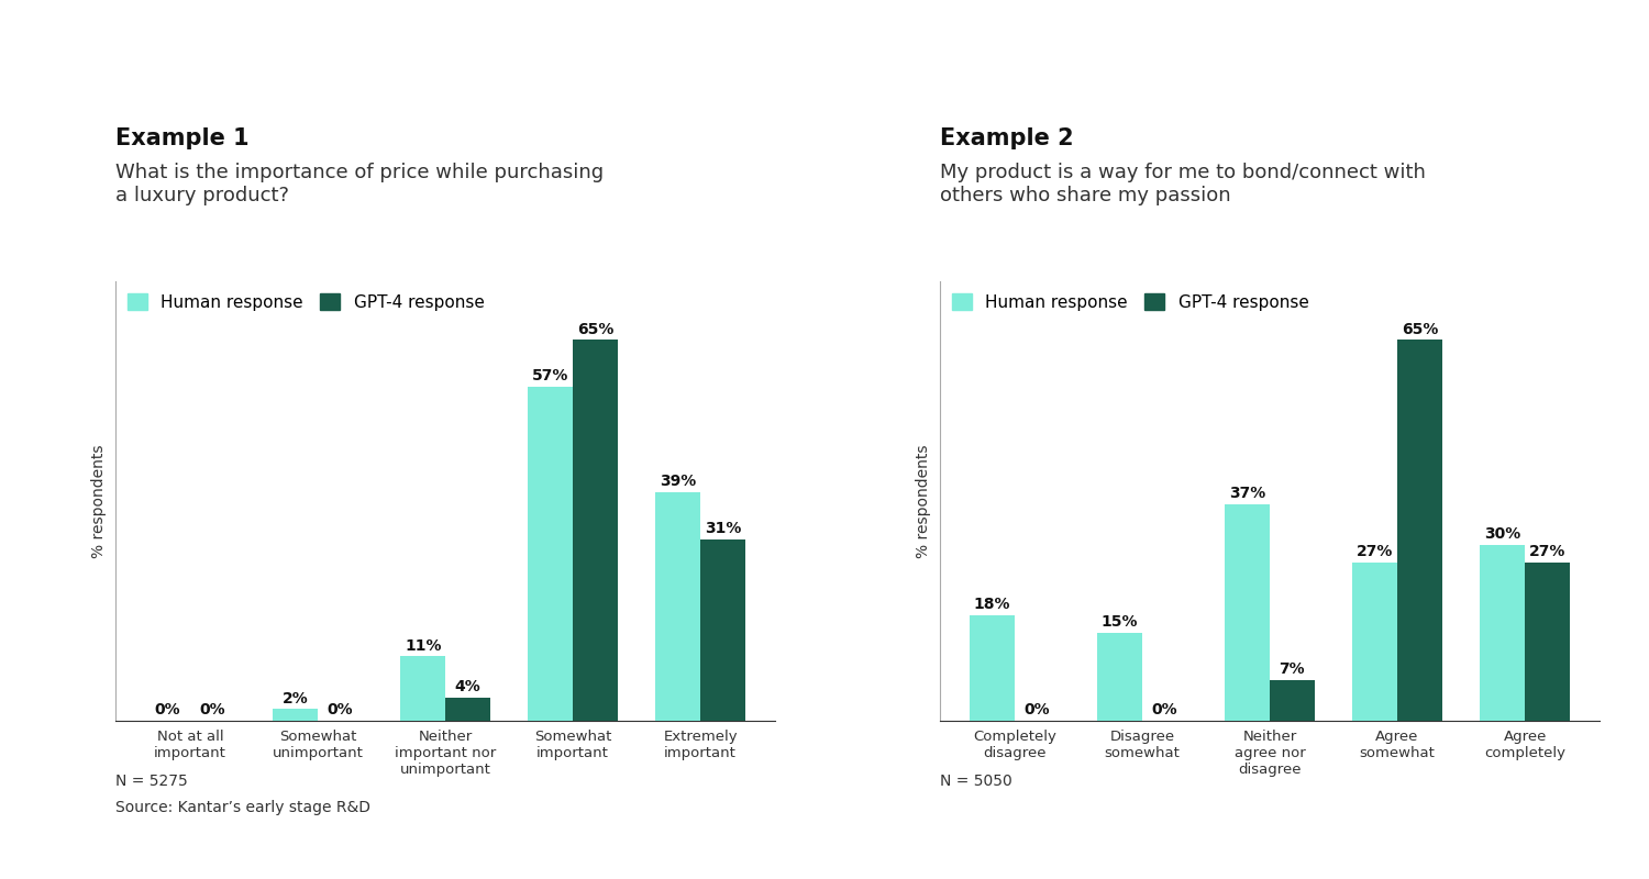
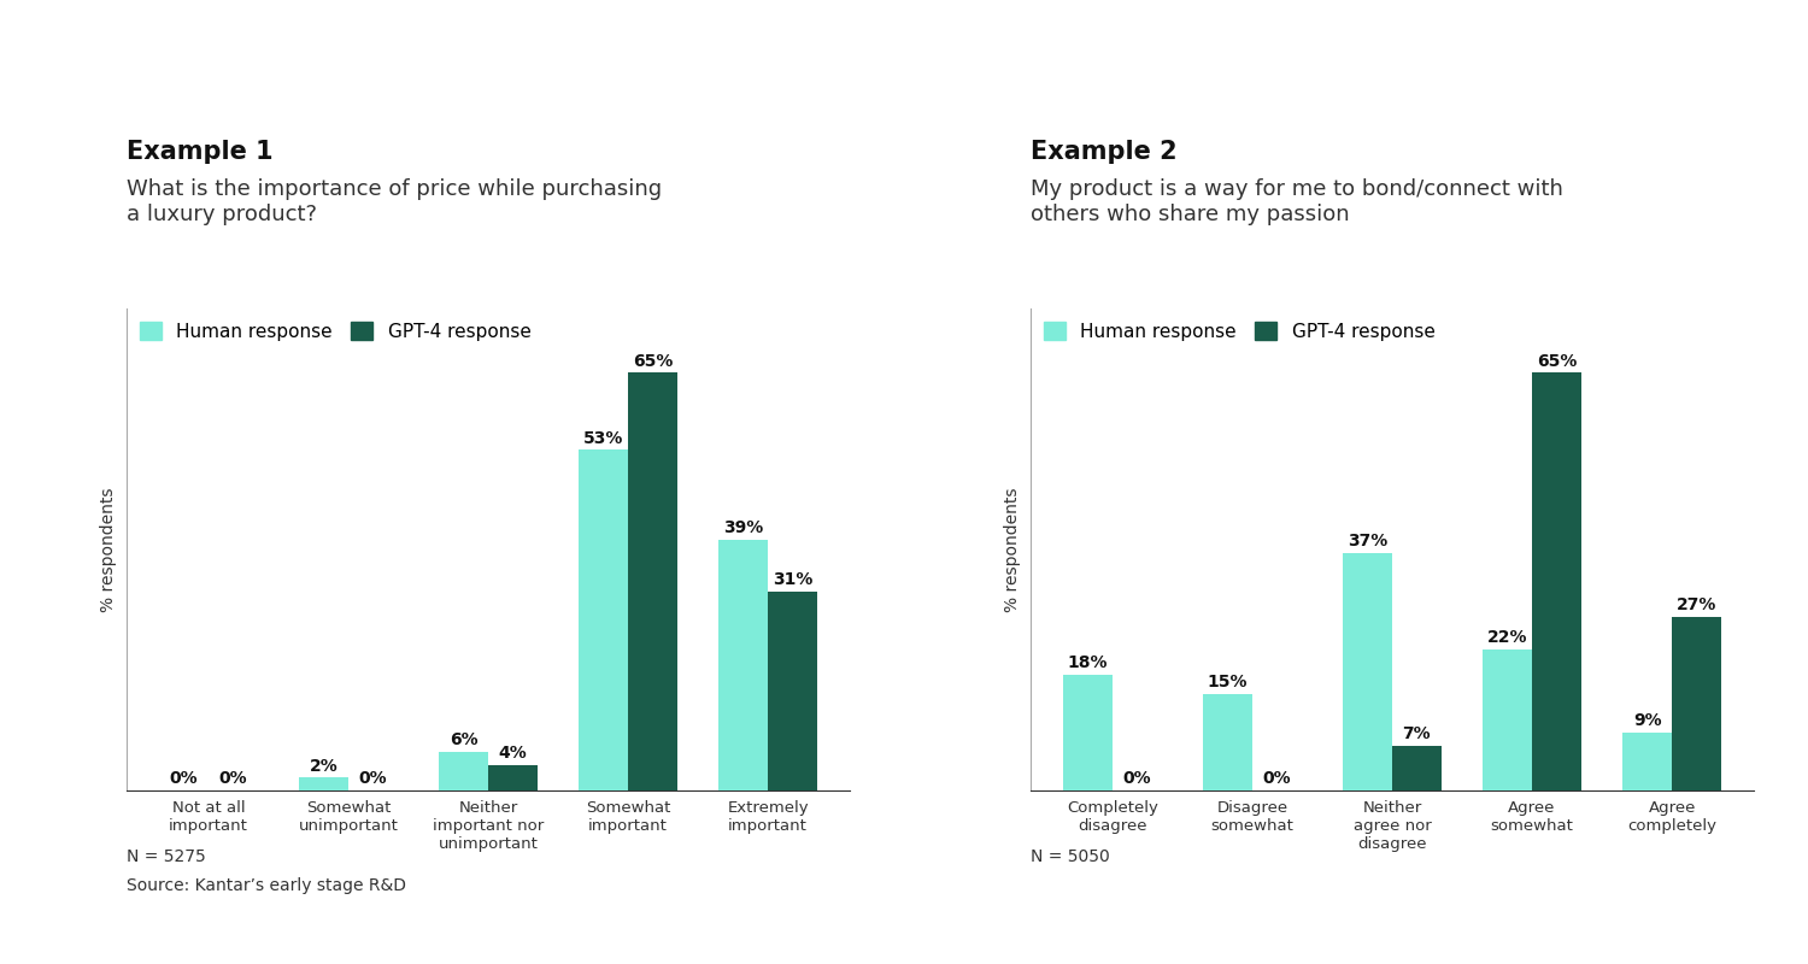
Human response/Neither important nor unimportant: 11% -> 6%
Human response/Somewhat important: 57% -> 53%
Human response/Agree somewhat: 27% -> 22%
Human response/Agree completely: 30% -> 9%
